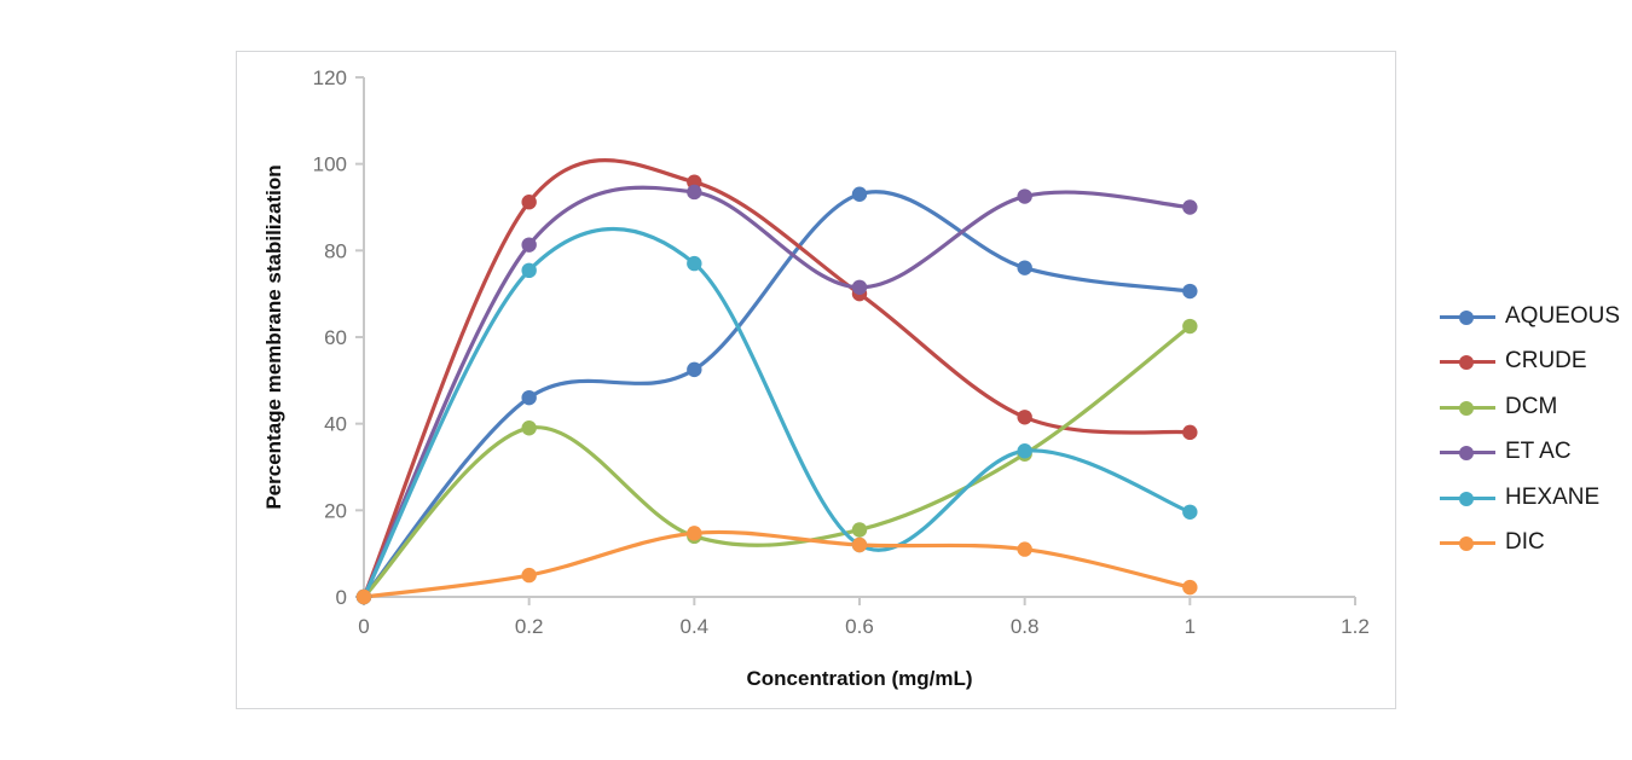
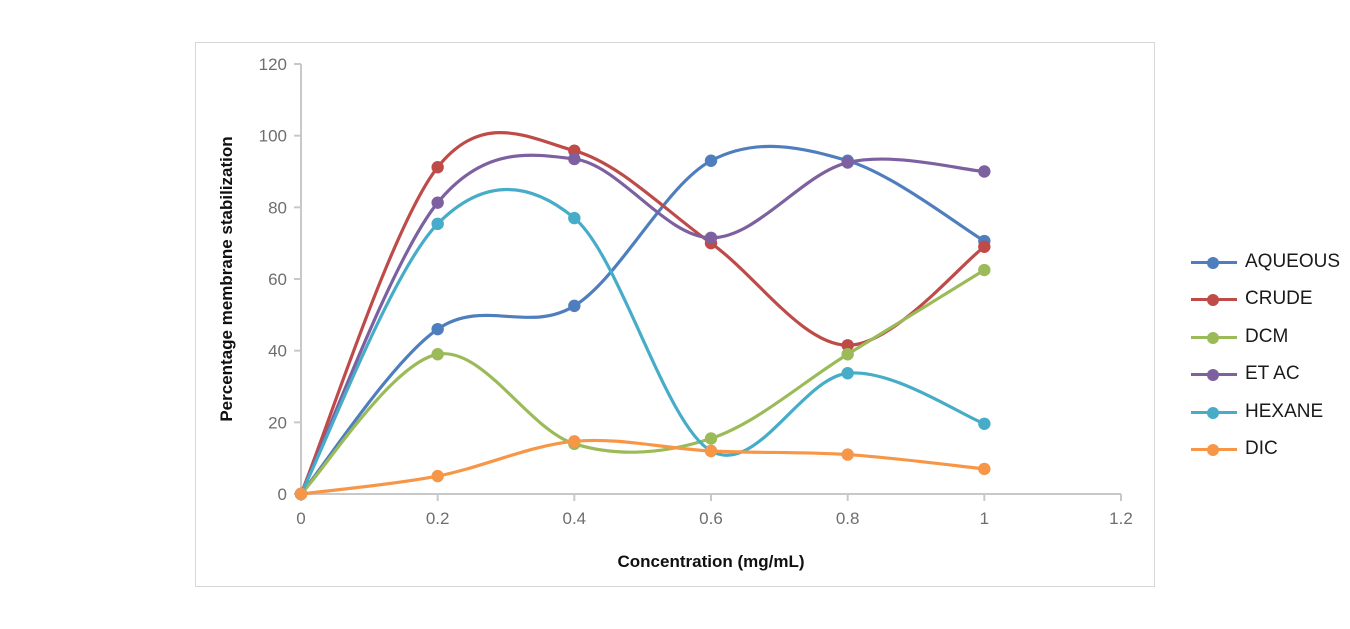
AQUEOUS/0.8: 76 -> 93
DCM/0.8: 33 -> 39
CRUDE/1: 38 -> 69
DIC/1: 2 -> 7
